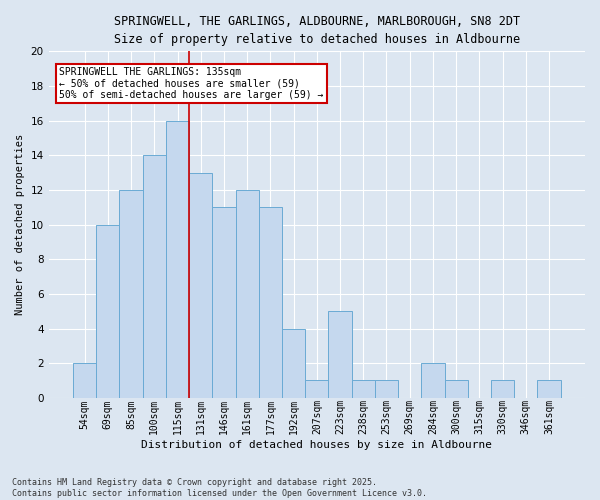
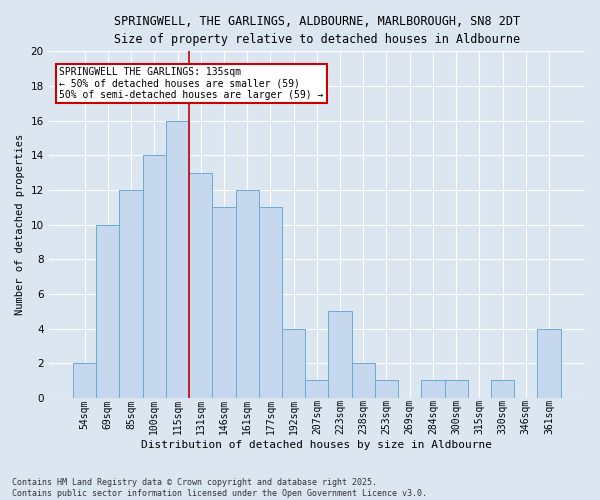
238sqm: 1 -> 2
284sqm: 2 -> 1
361sqm: 1 -> 4
